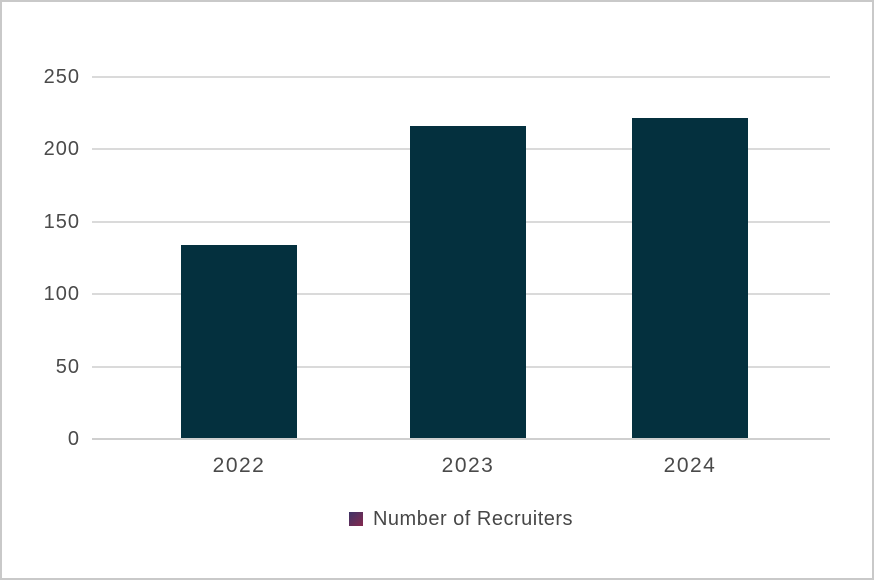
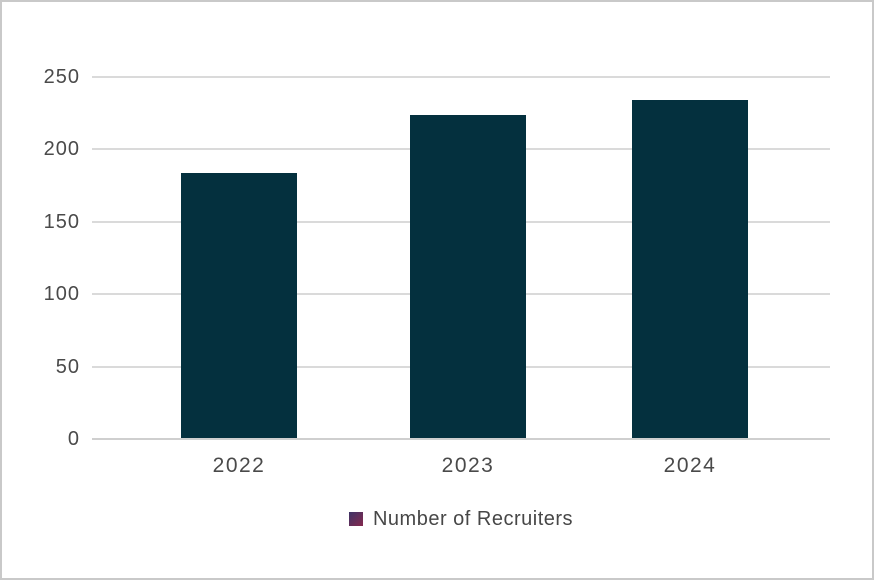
2022: 134 -> 184
2023: 216 -> 224
2024: 222 -> 234
